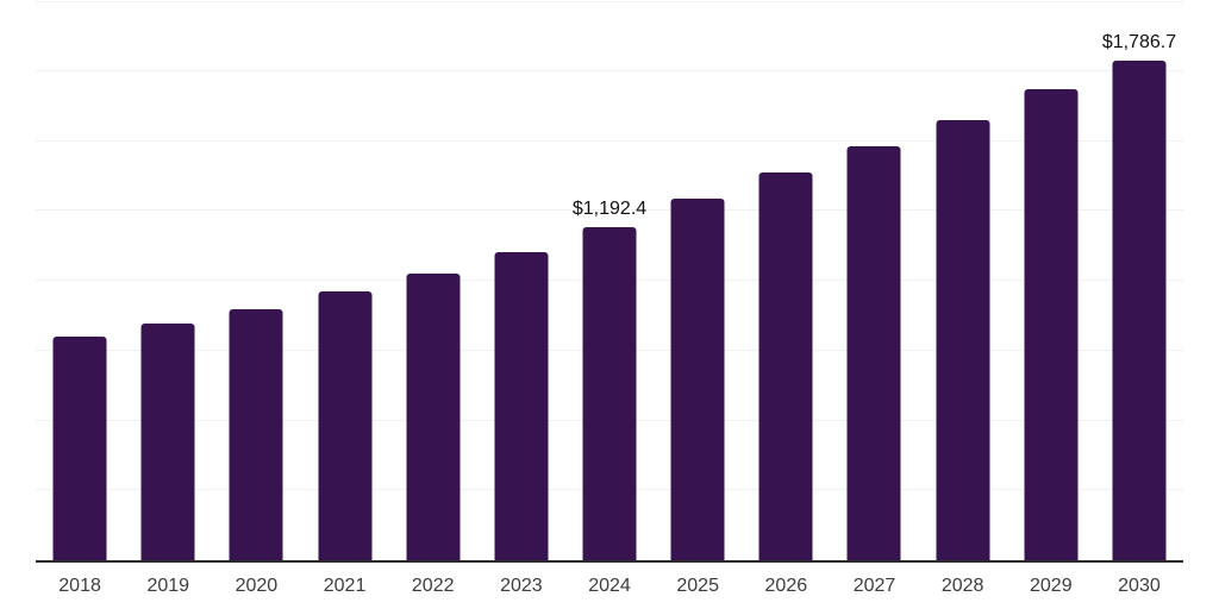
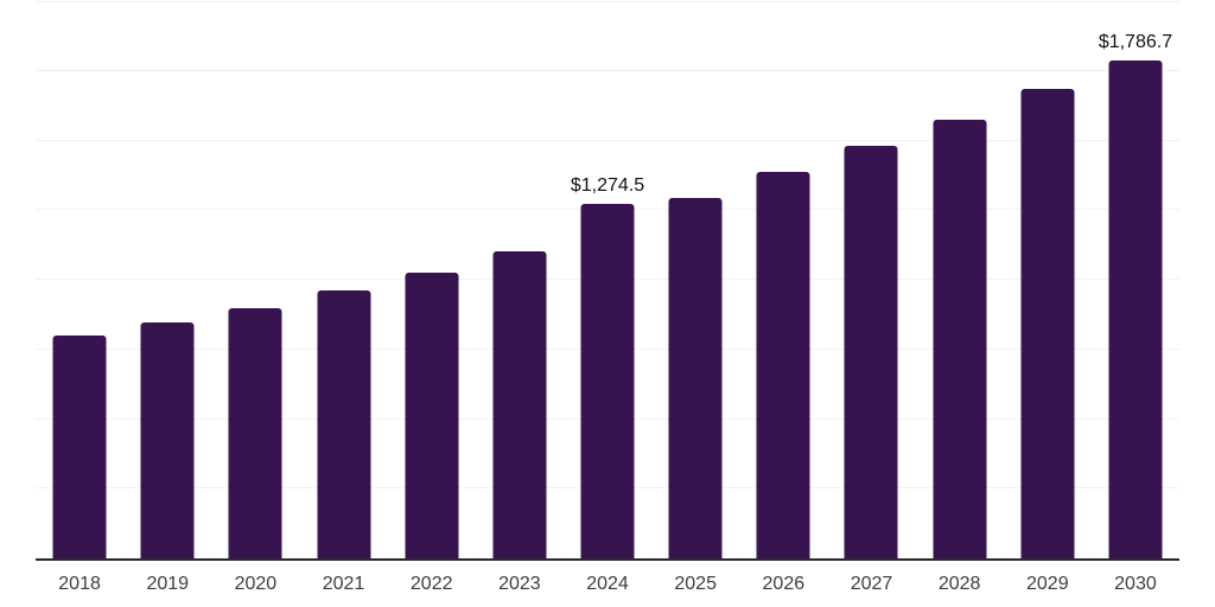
2024: $1,192.4 -> $1,274.5
